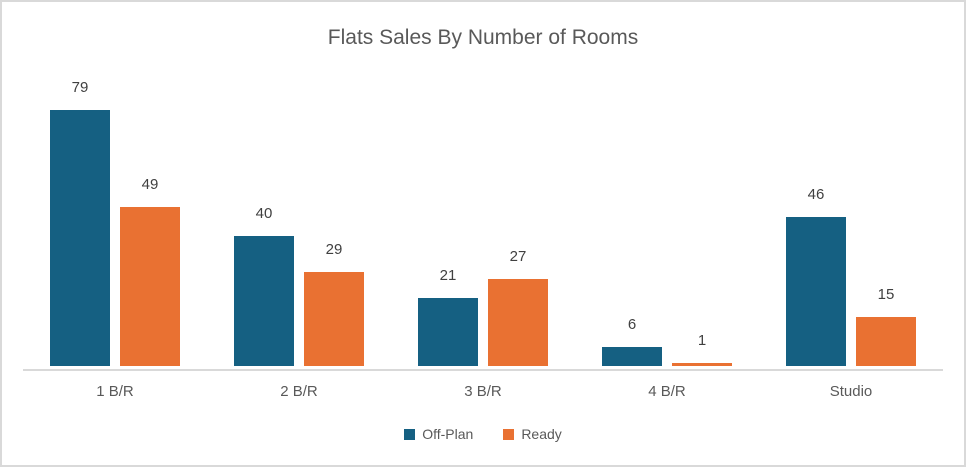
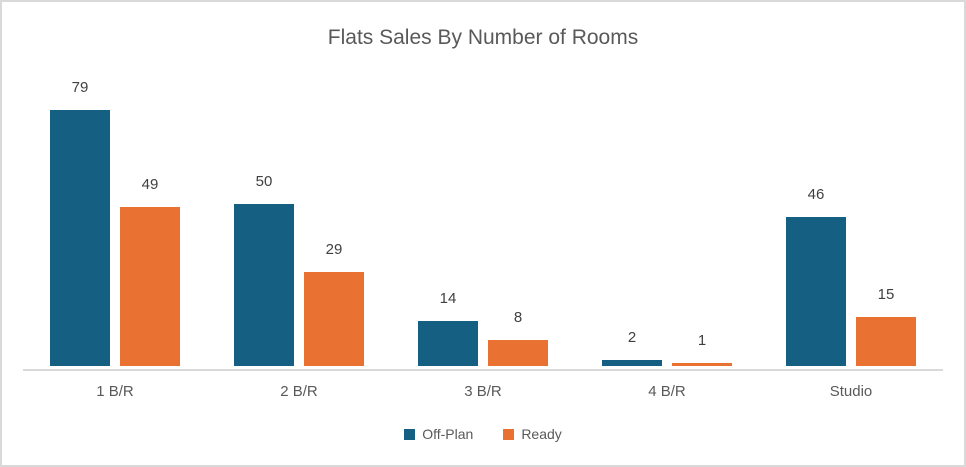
Off-Plan/2 B/R: 40 -> 50
Off-Plan/3 B/R: 21 -> 14
Ready/3 B/R: 27 -> 8
Off-Plan/4 B/R: 6 -> 2
